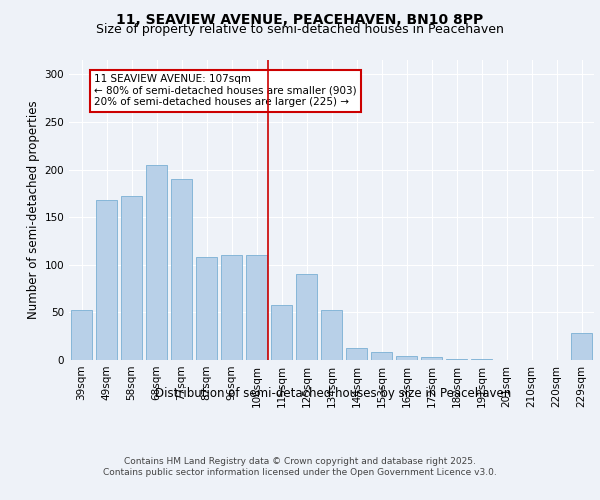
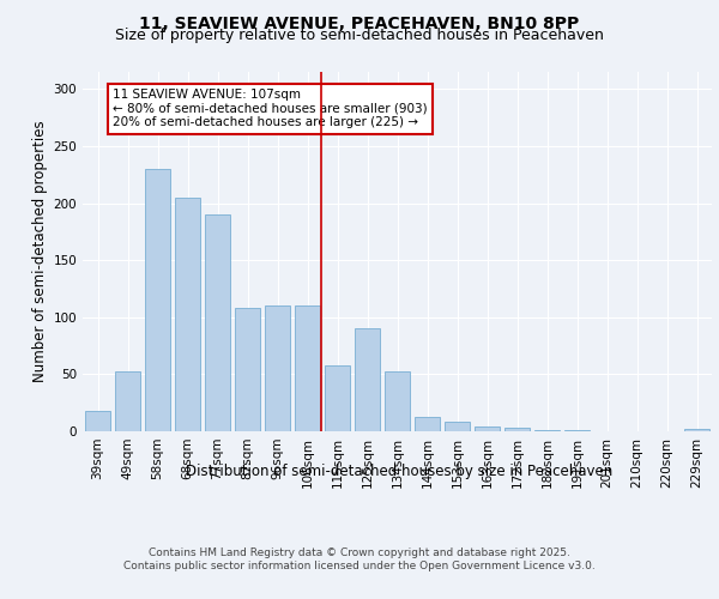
39sqm: 52 -> 18
49sqm: 168 -> 52
58sqm: 172 -> 230
229sqm: 28 -> 2
